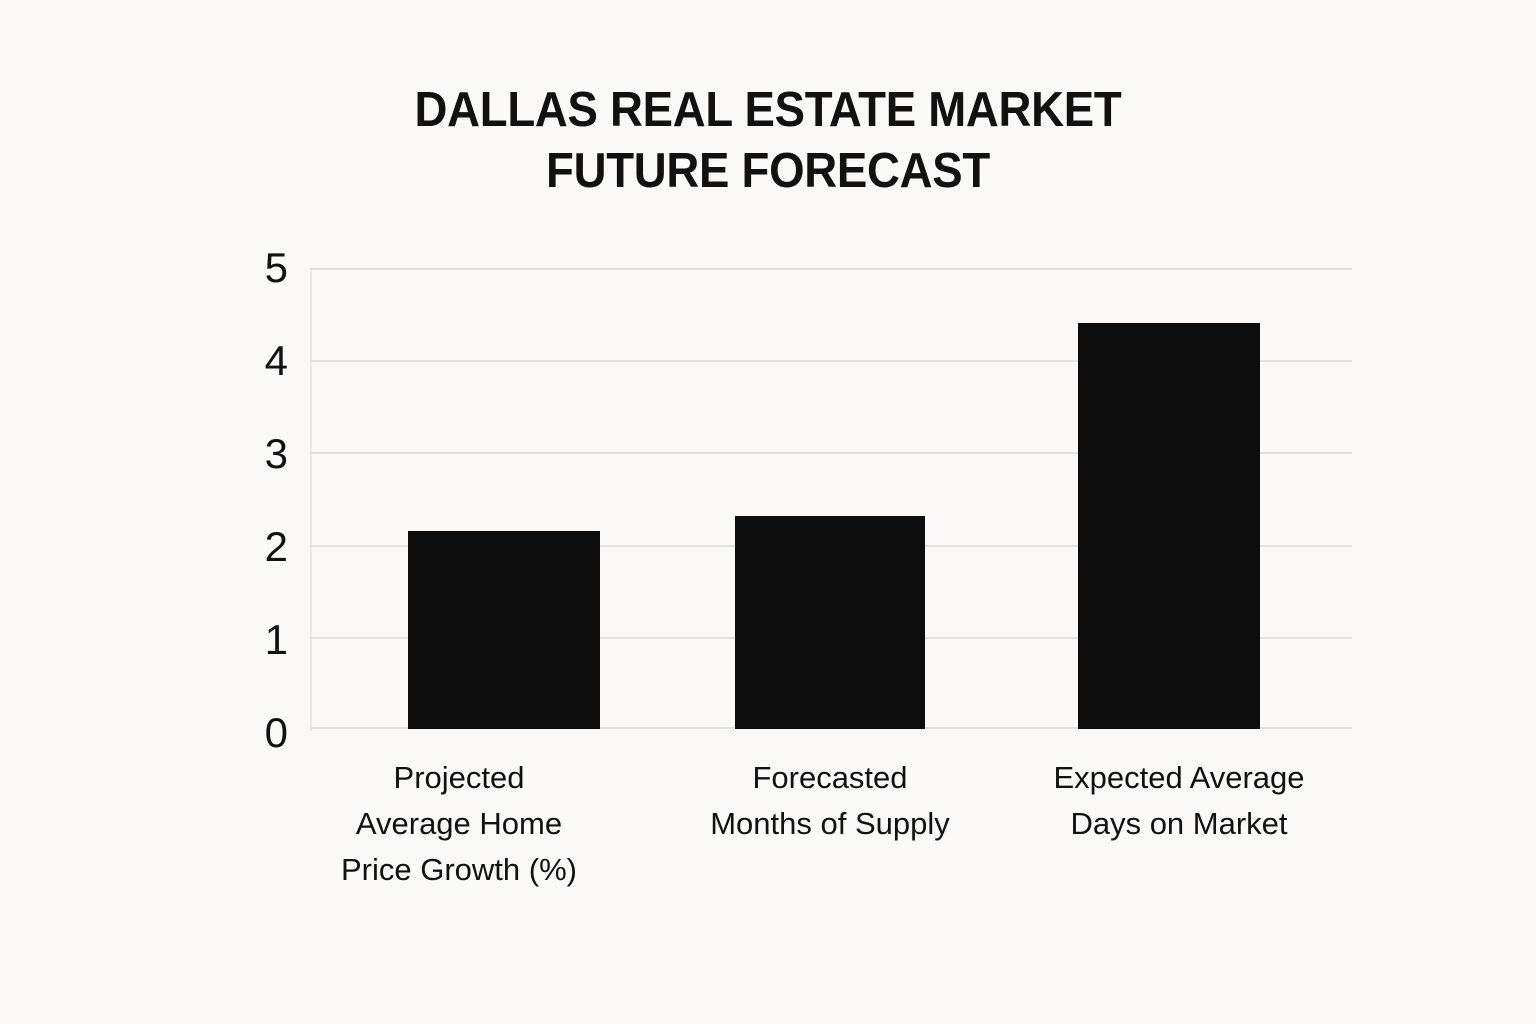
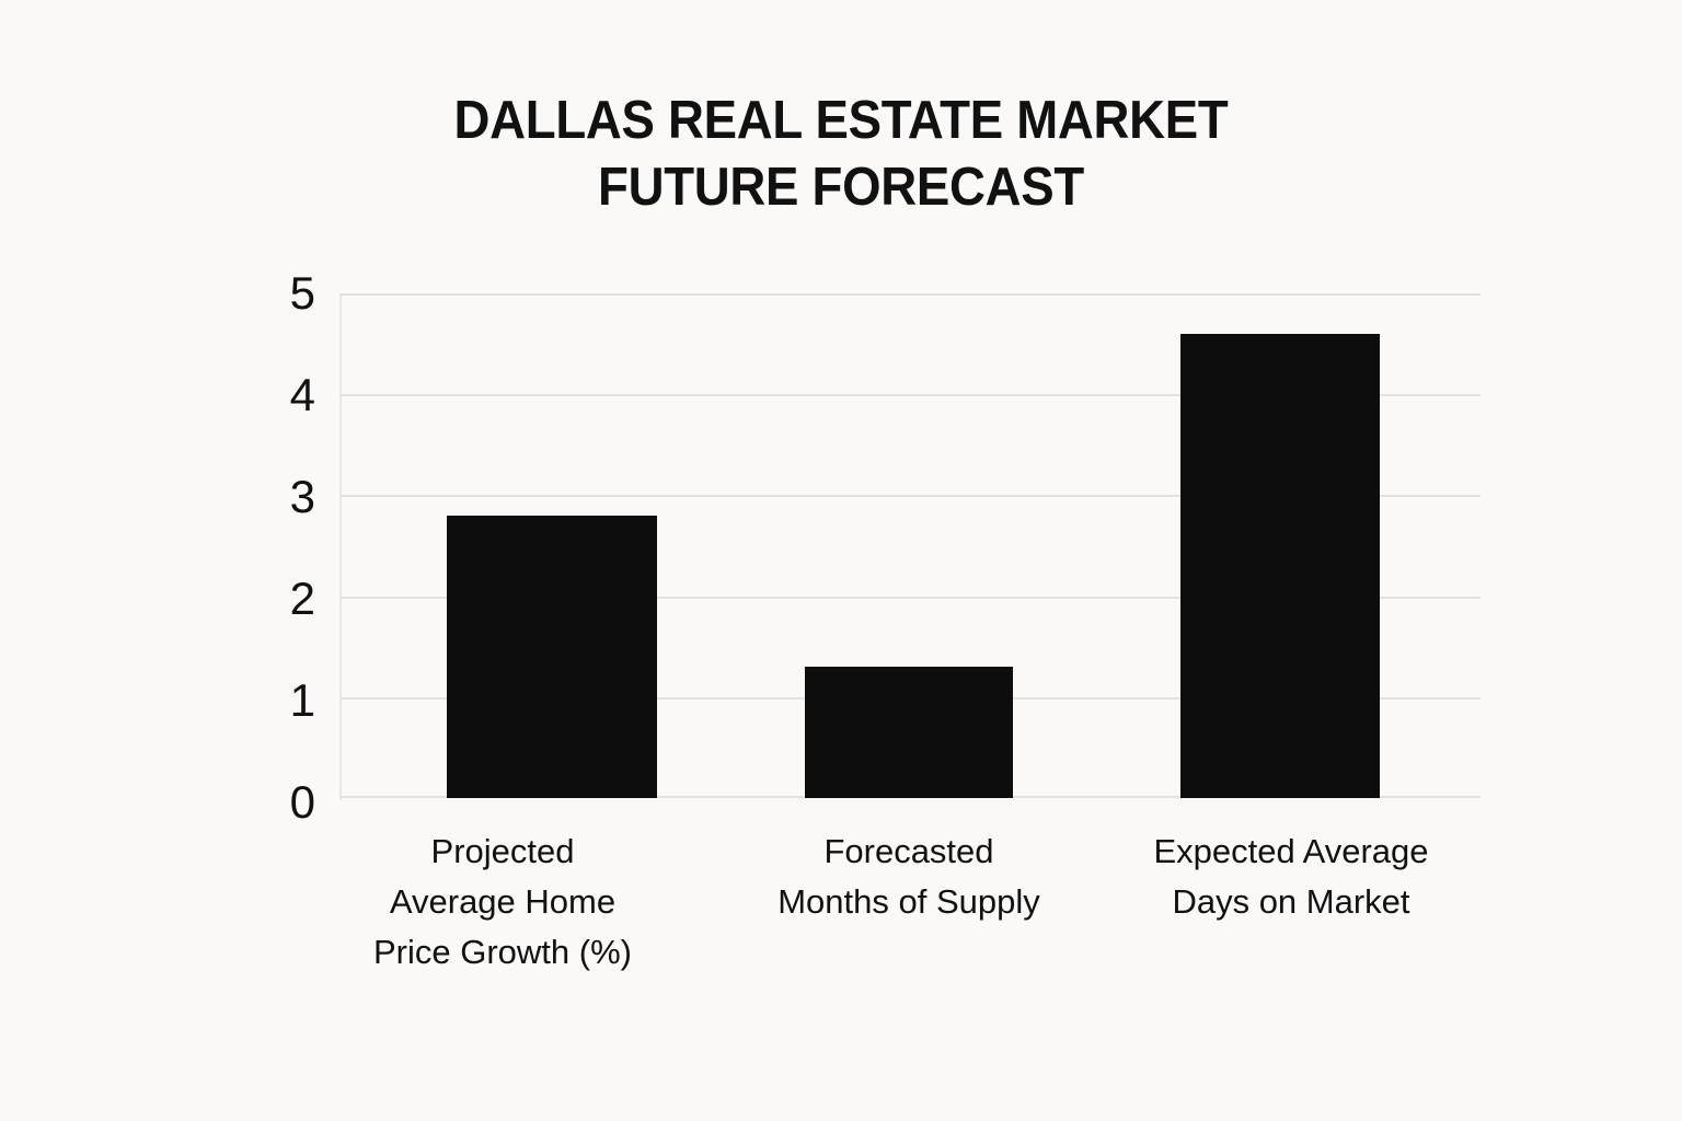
Projected Average Home Price Growth (%): 2.1 -> 2.8
Forecasted Months of Supply: 2.3 -> 1.3
Expected Average Days on Market: 4.4 -> 4.6
